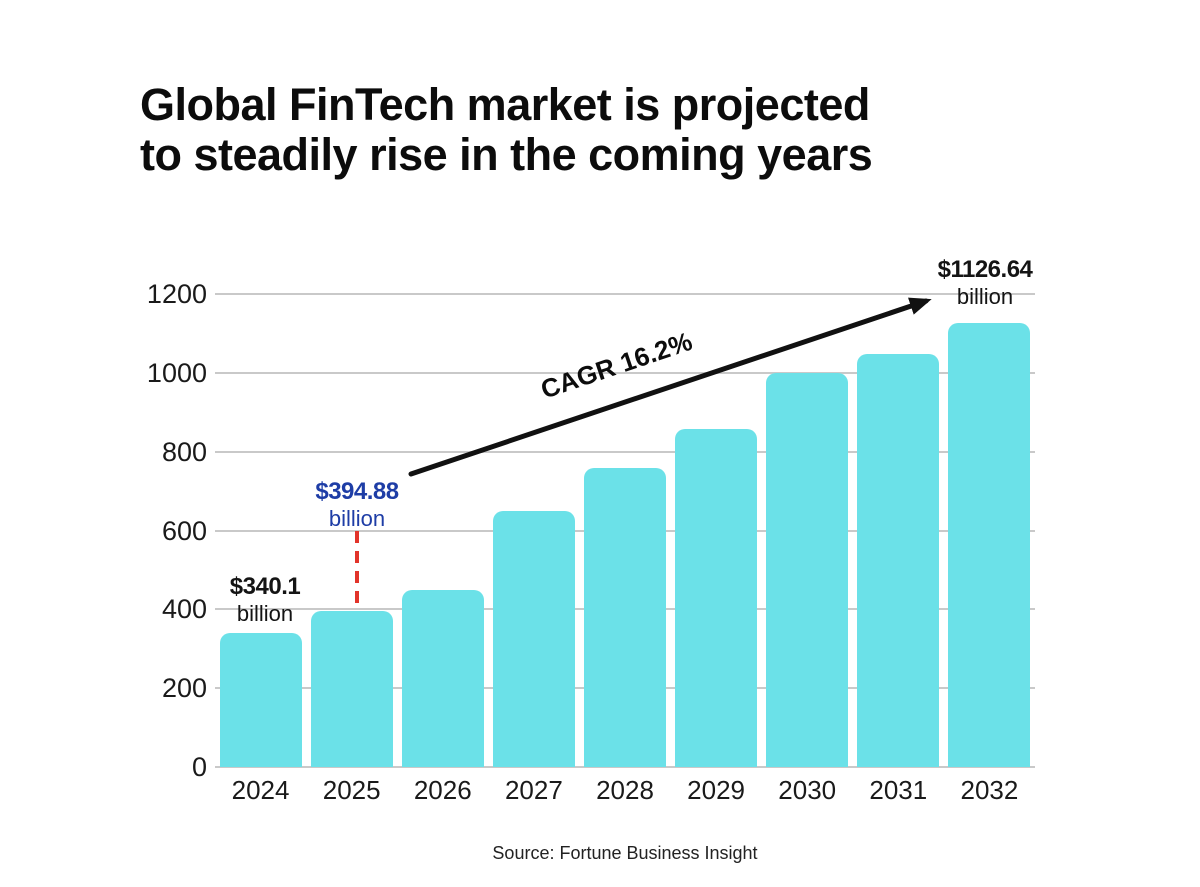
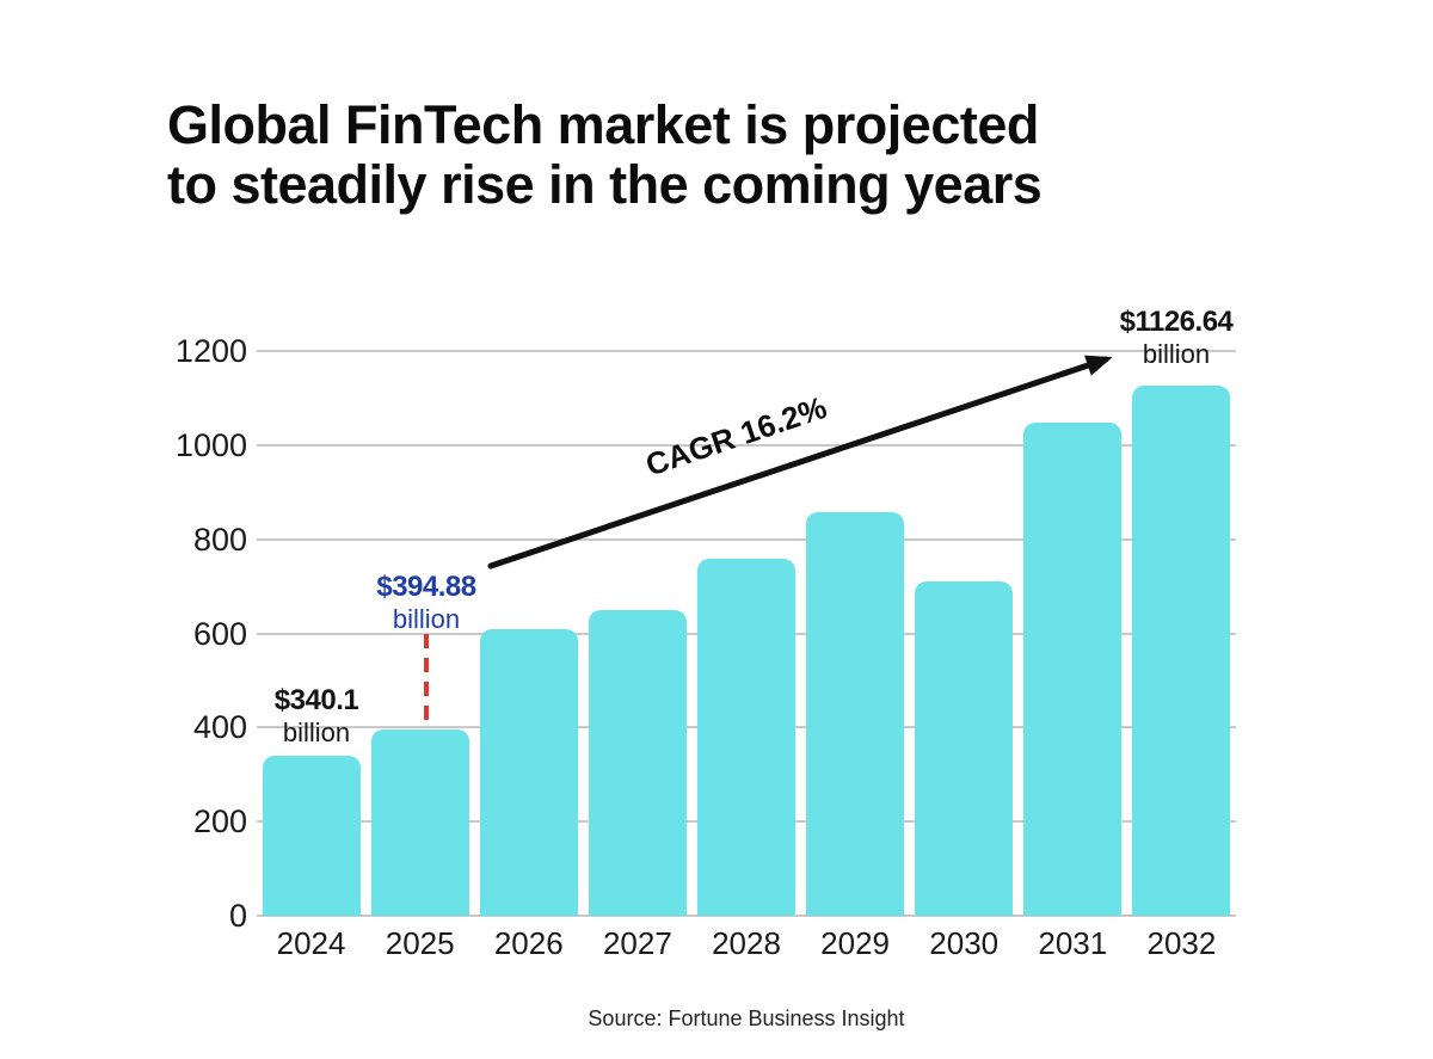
2026: 450 -> 610
2030: 1000 -> 710
